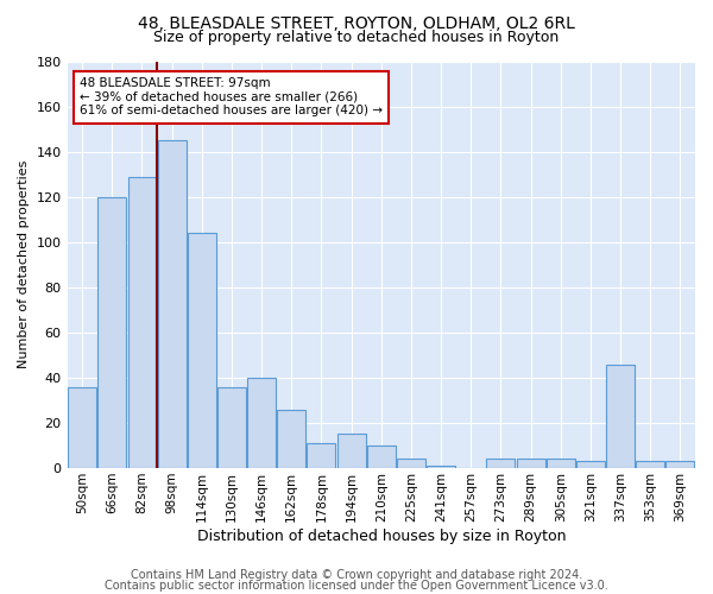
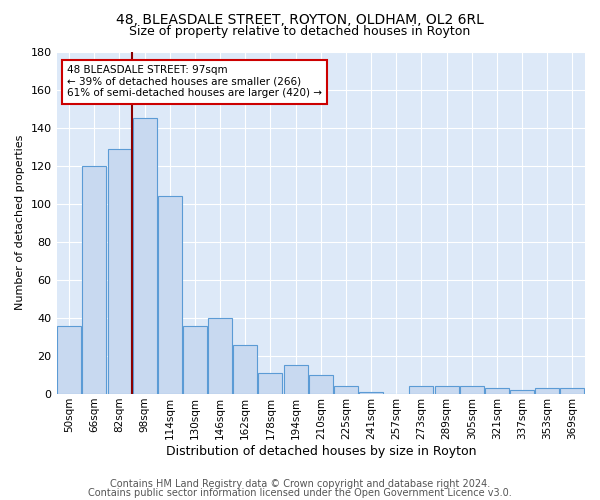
337sqm: 46 -> 2
